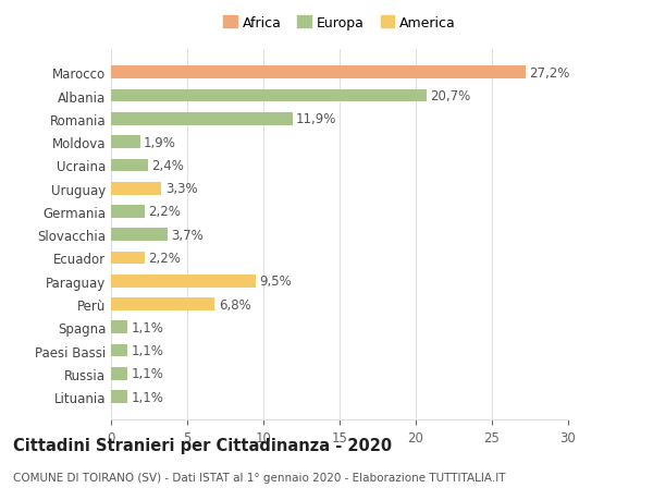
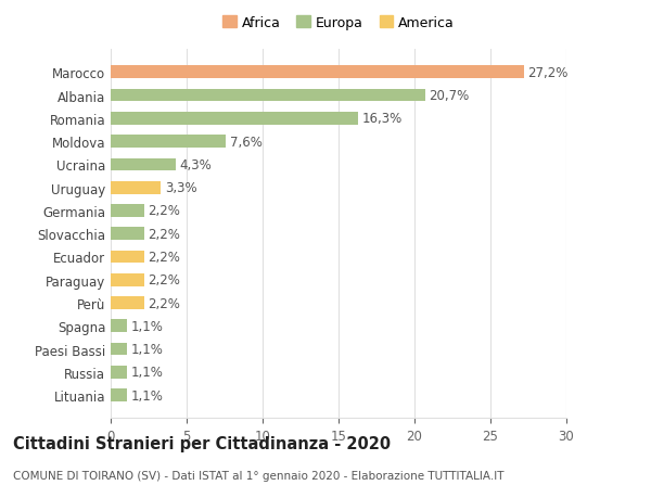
Romania: 11,9% -> 16,3%
Moldova: 1,9% -> 7,6%
Ucraina: 2,4% -> 4,3%
Slovacchia: 3,7% -> 2,2%
Paraguay: 9,5% -> 2,2%
Perù: 6,8% -> 2,2%
